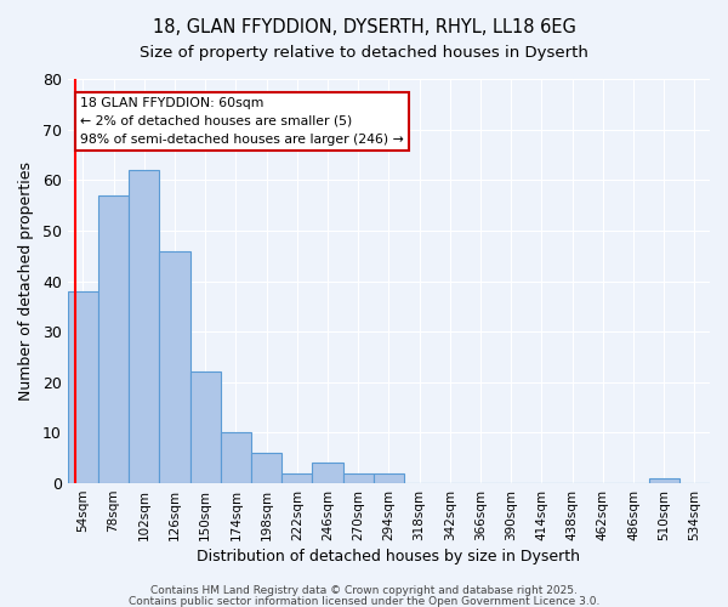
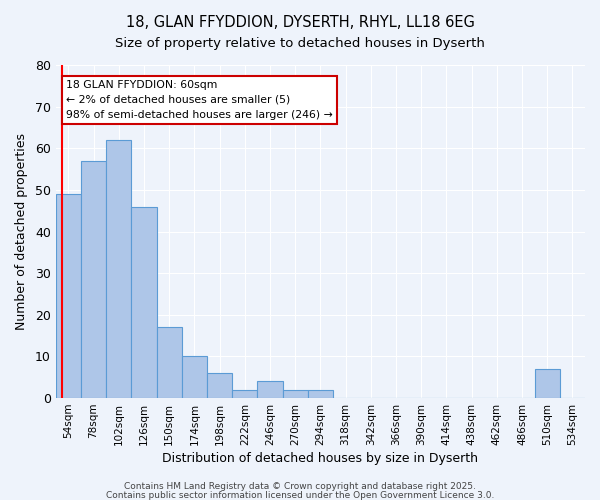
54sqm: 38 -> 49
150sqm: 22 -> 17
510sqm: 1 -> 7
